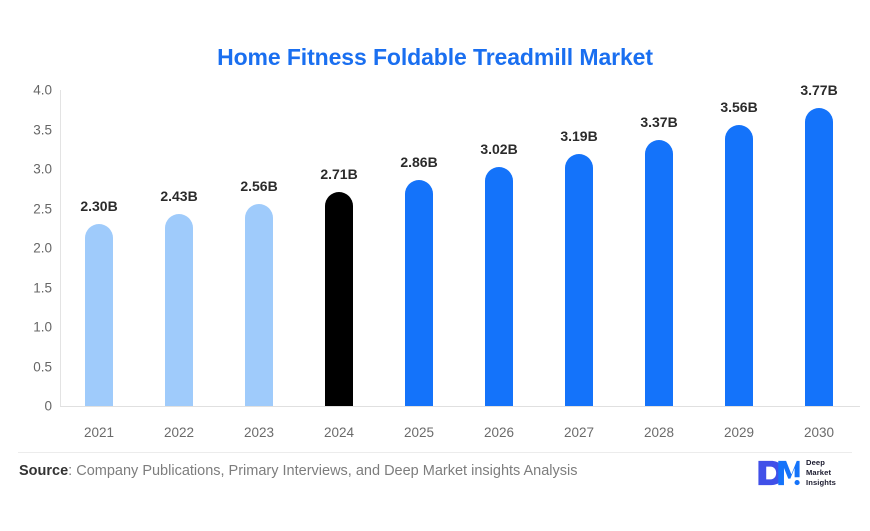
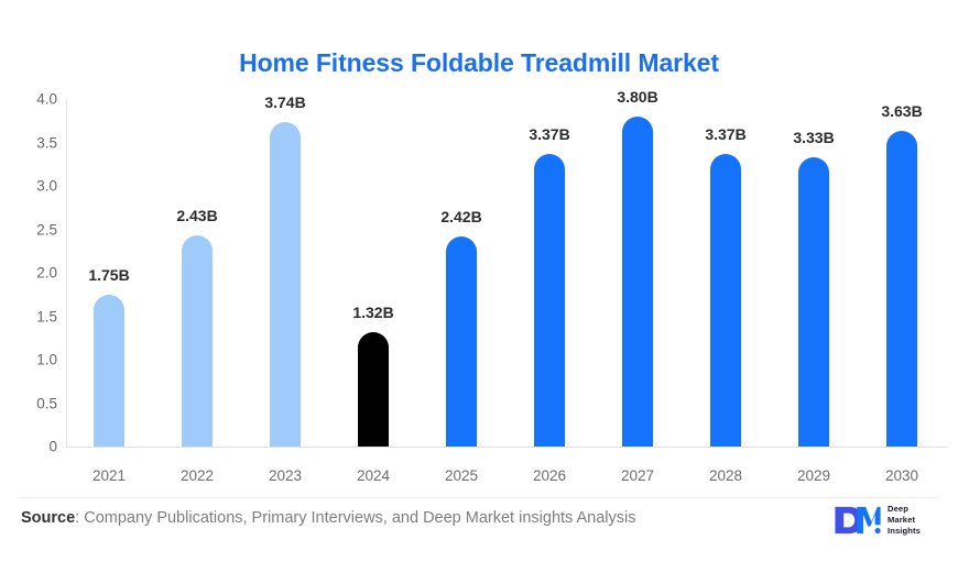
2021: 2.30B -> 1.75B
2023: 2.56B -> 3.74B
2024: 2.71B -> 1.32B
2025: 2.86B -> 2.42B
2026: 3.02B -> 3.37B
2027: 3.19B -> 3.80B
2029: 3.56B -> 3.33B
2030: 3.77B -> 3.63B
